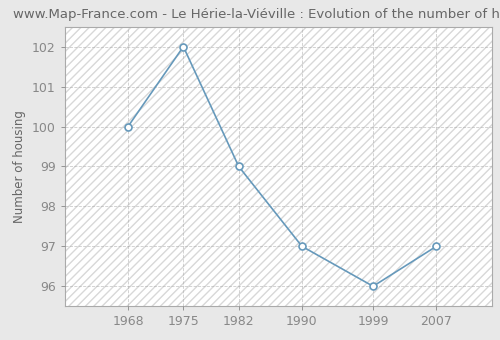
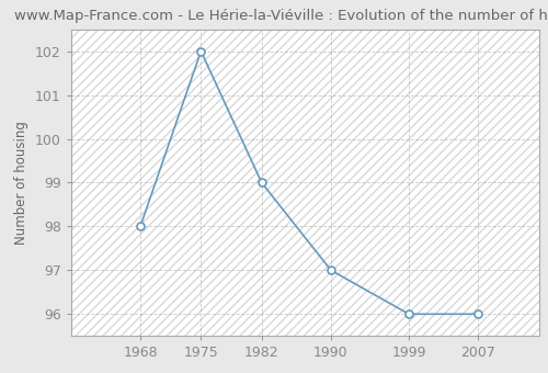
1968: 100 -> 98
2007: 97 -> 96
